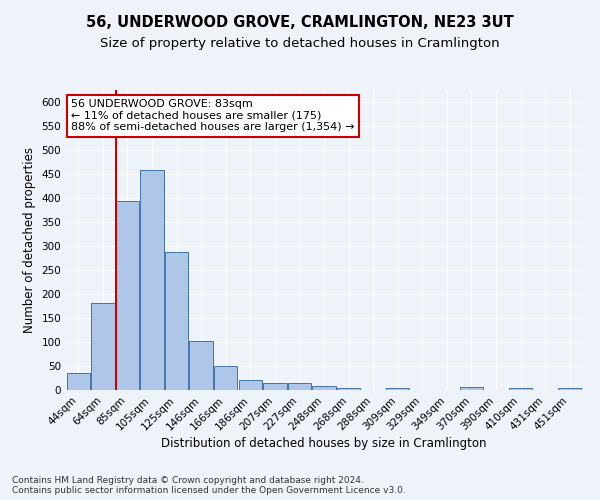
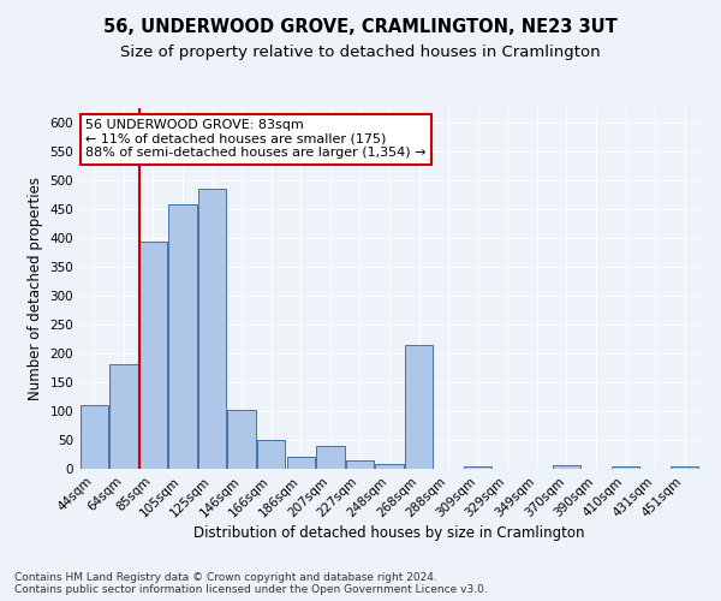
44sqm: 36 -> 110
125sqm: 287 -> 485
207sqm: 15 -> 40
268sqm: 5 -> 215
